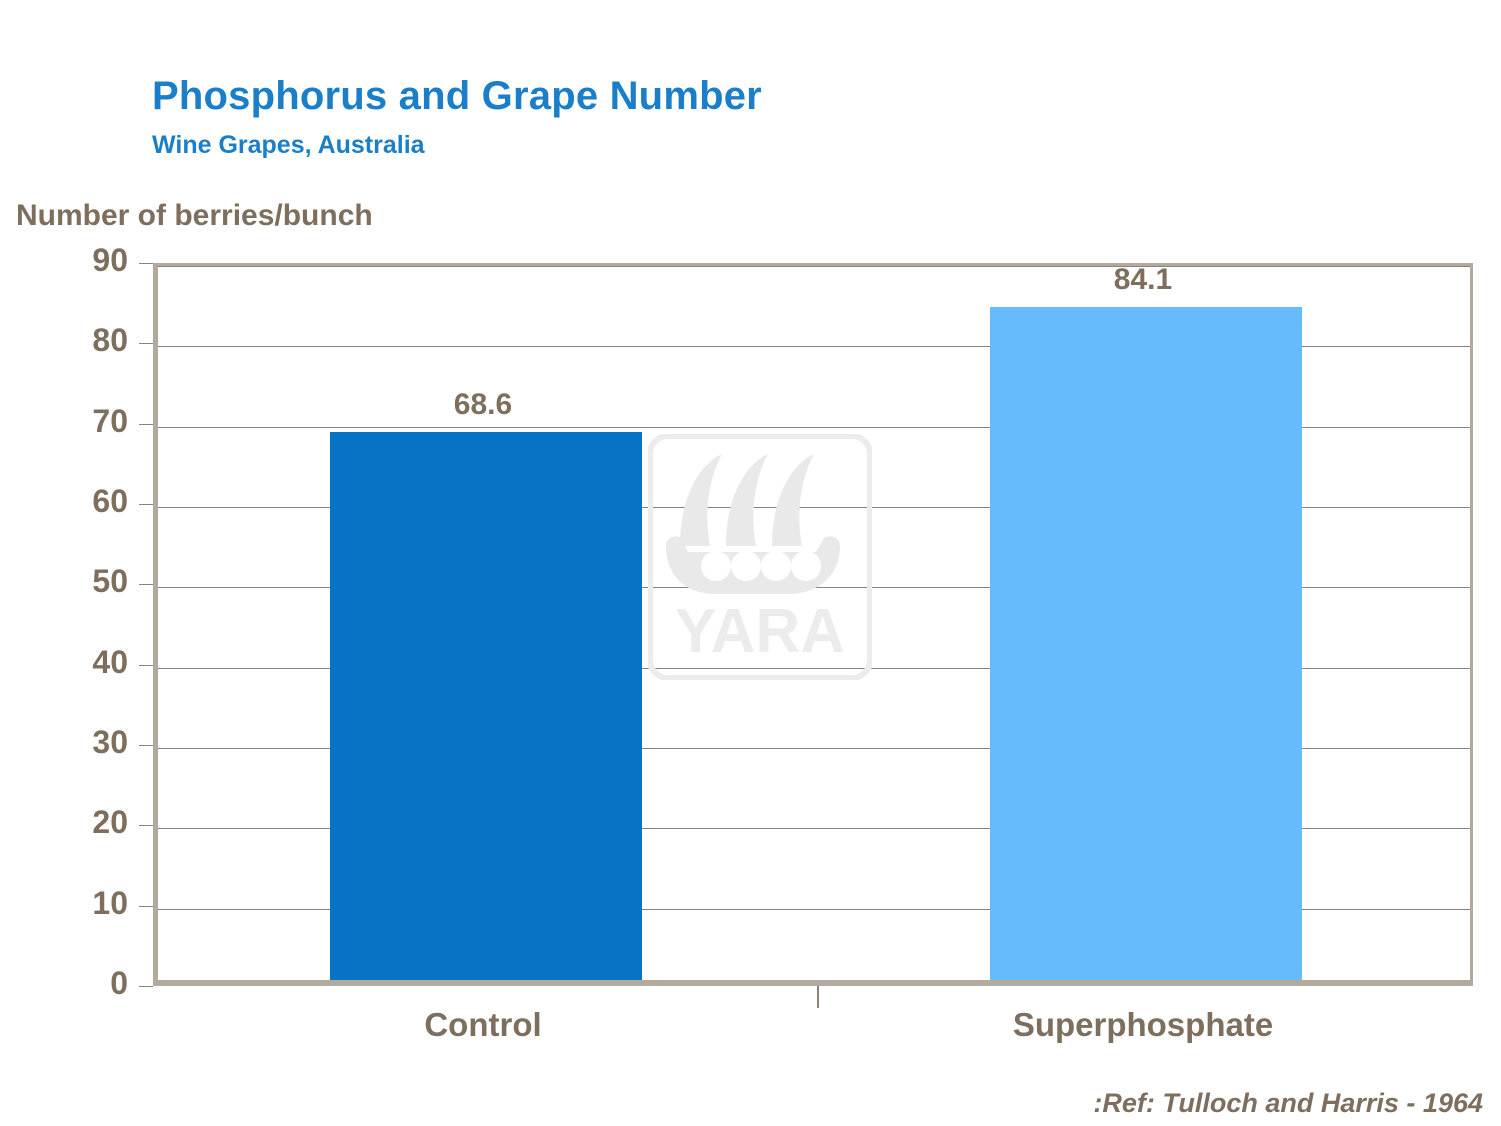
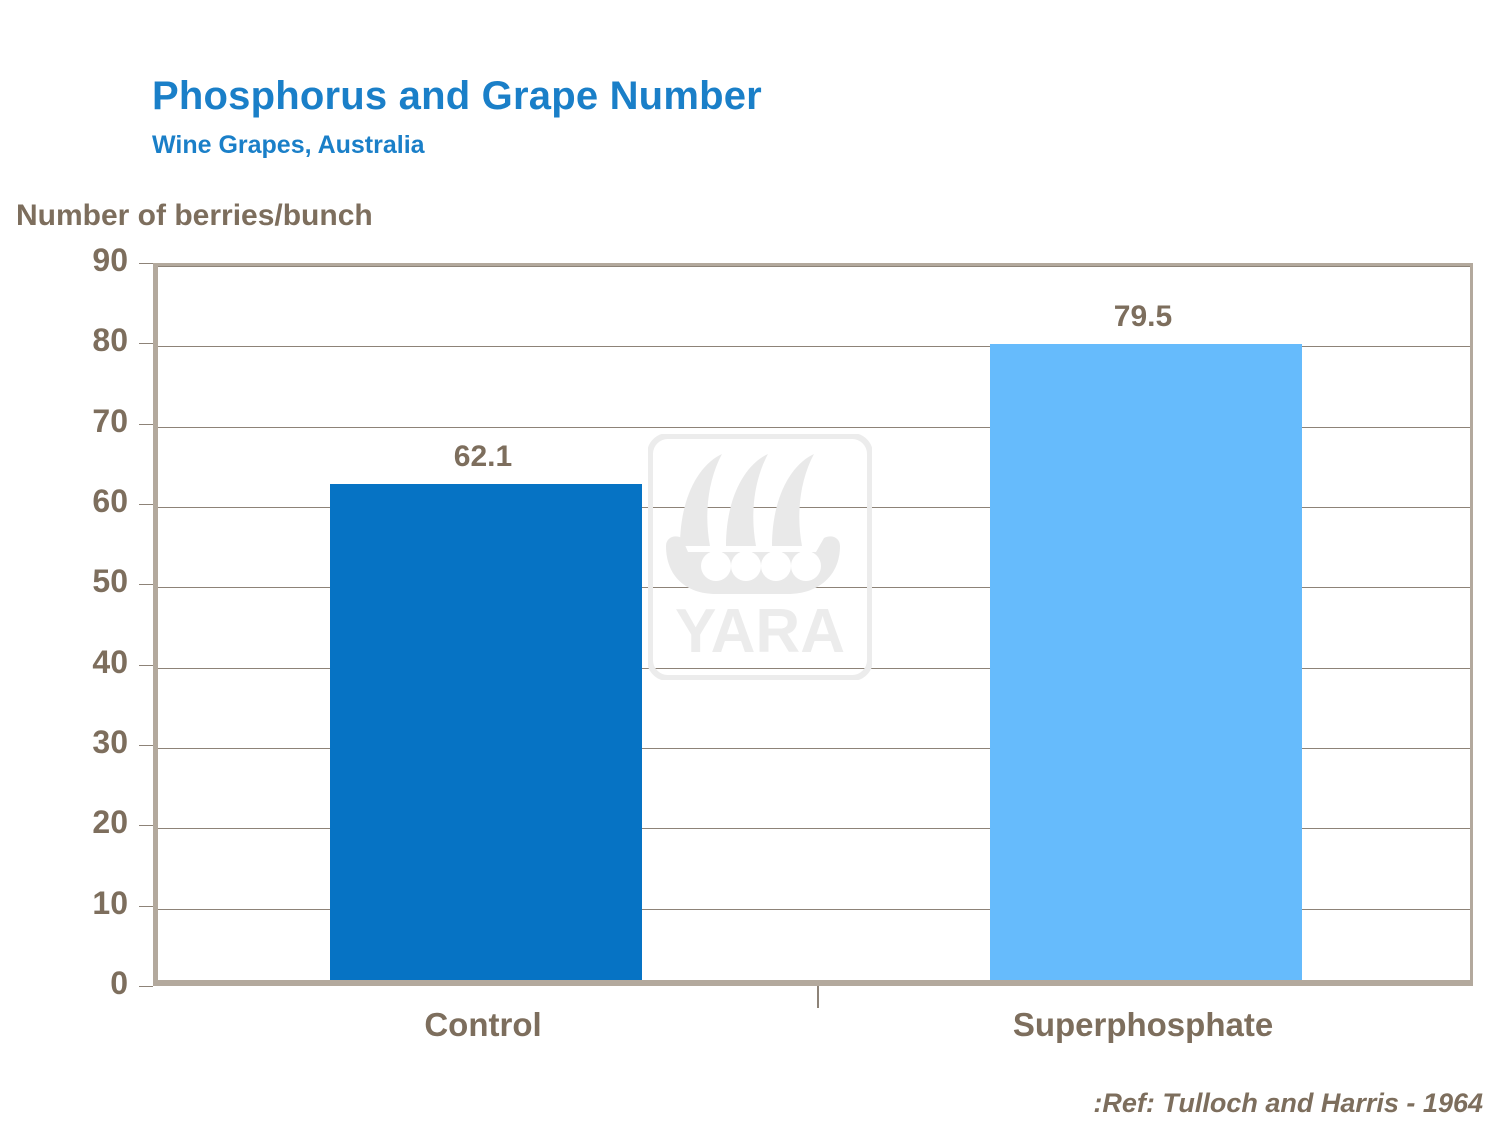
Control: 68.6 -> 62.1
Superphosphate: 84.1 -> 79.5
